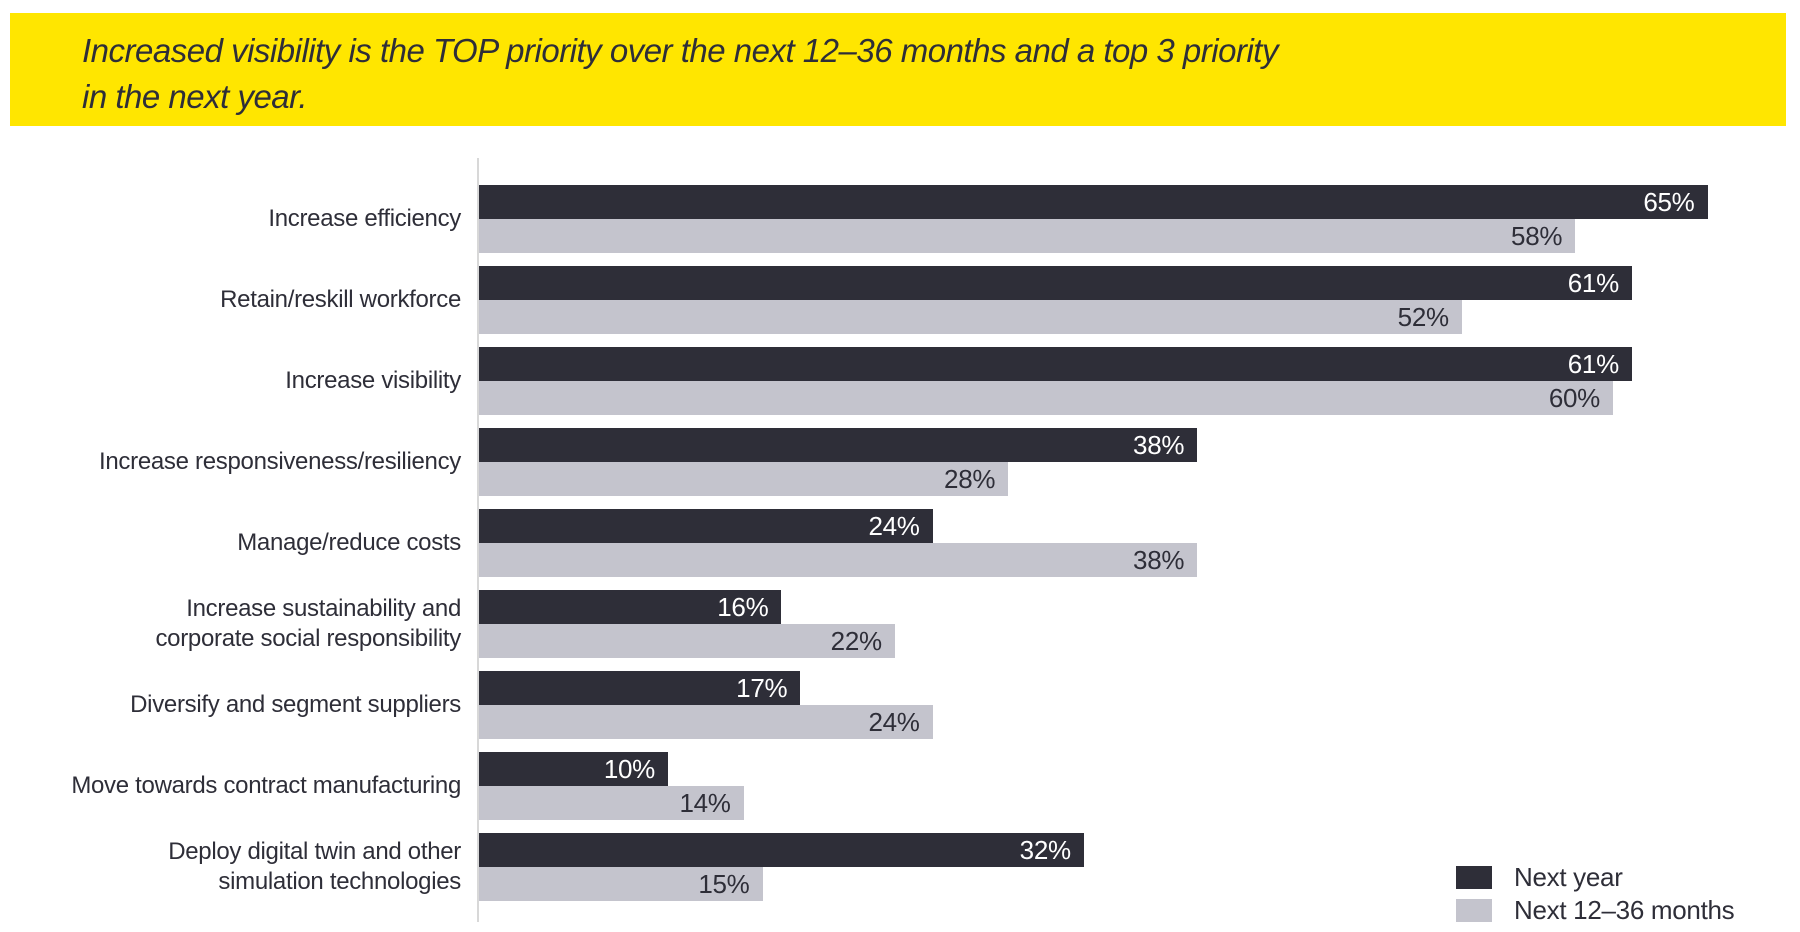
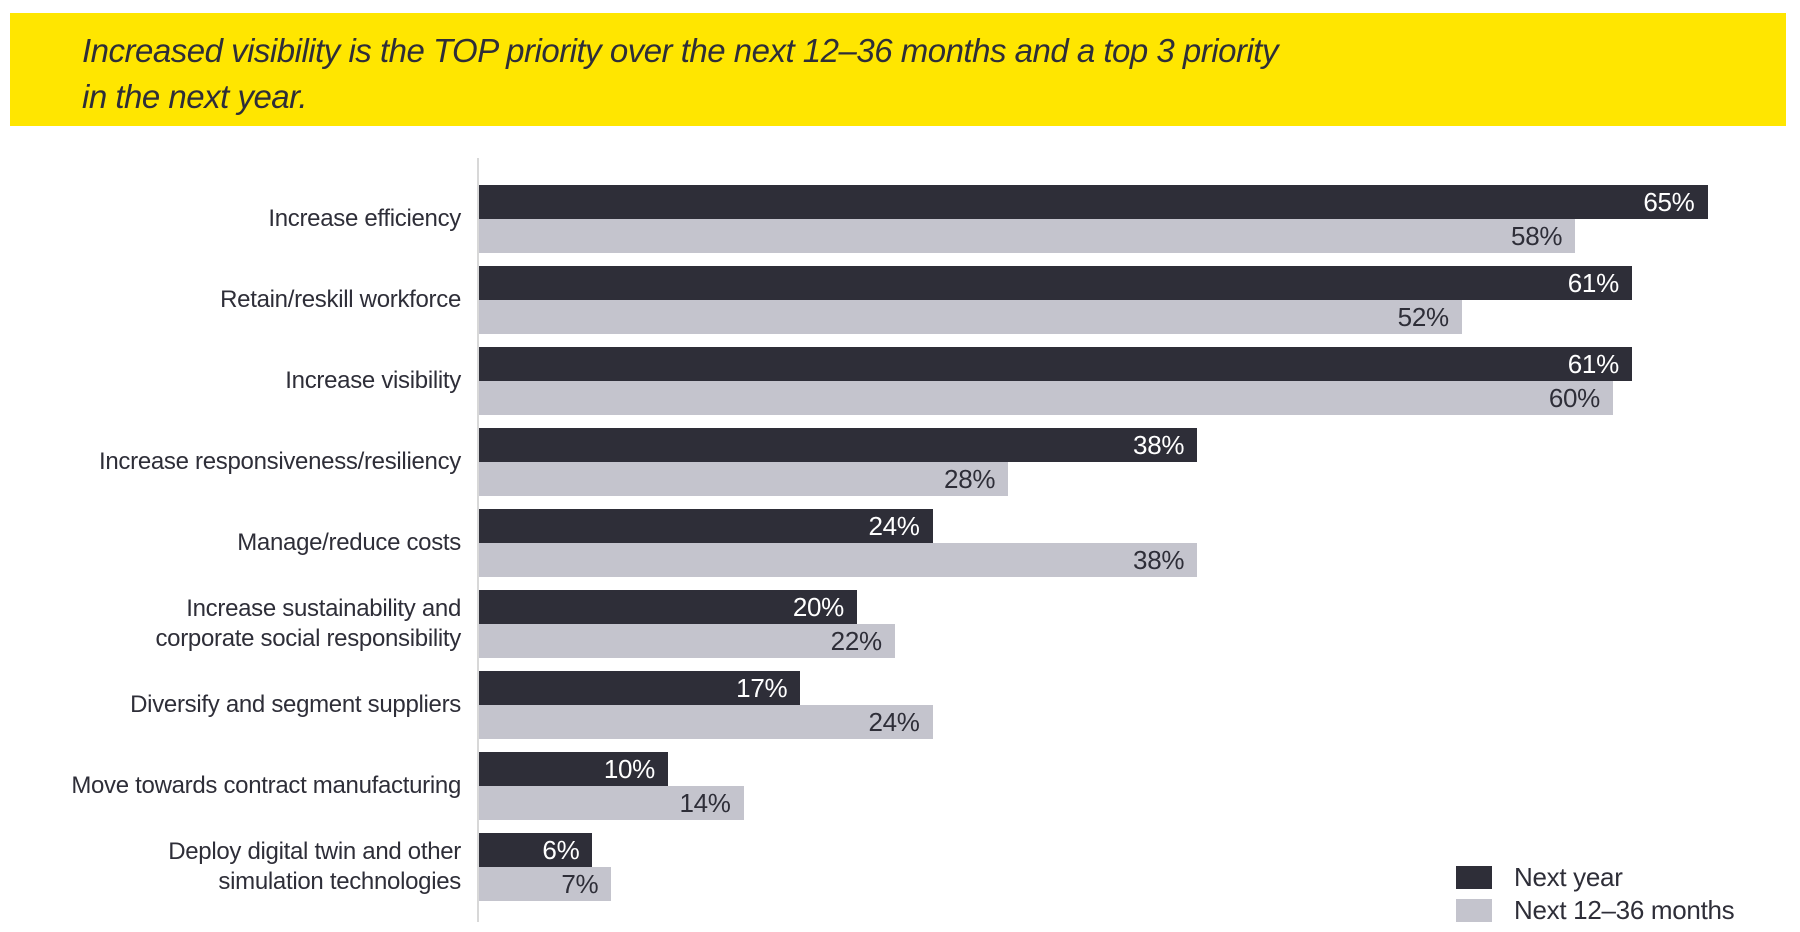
Next year/Increase sustainability and corporate social responsibility: 16% -> 20%
Next year/Deploy digital twin and other simulation technologies: 32% -> 6%
Next 12–36 months/Deploy digital twin and other simulation technologies: 15% -> 7%
